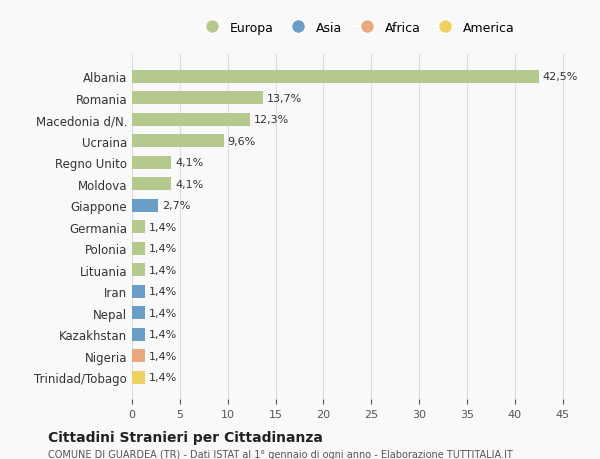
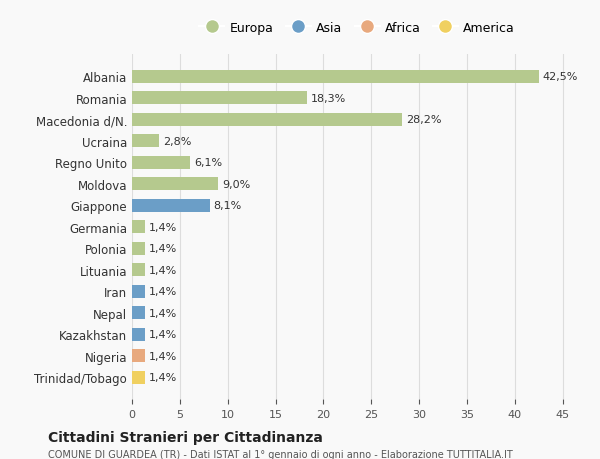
Romania: 13,7% -> 18,3%
Macedonia d/N.: 12,3% -> 28,2%
Ucraina: 9,6% -> 2,8%
Regno Unito: 4,1% -> 6,1%
Moldova: 4,1% -> 9,0%
Giappone: 2,7% -> 8,1%
